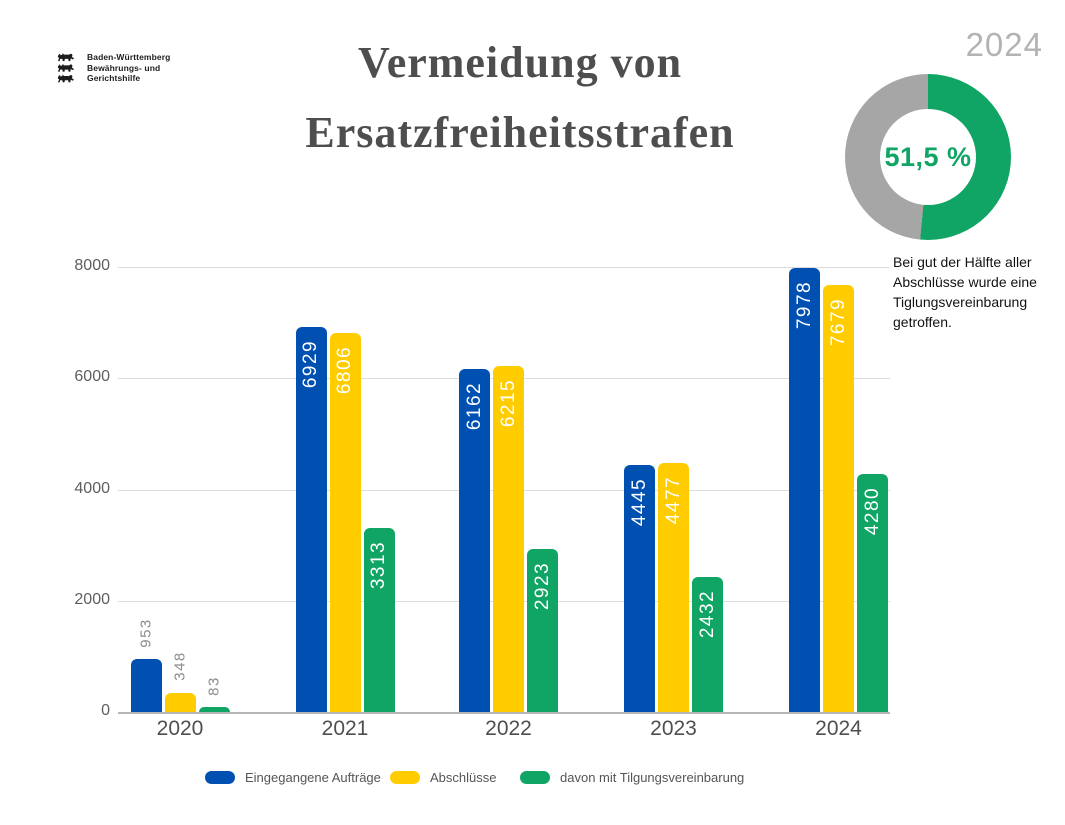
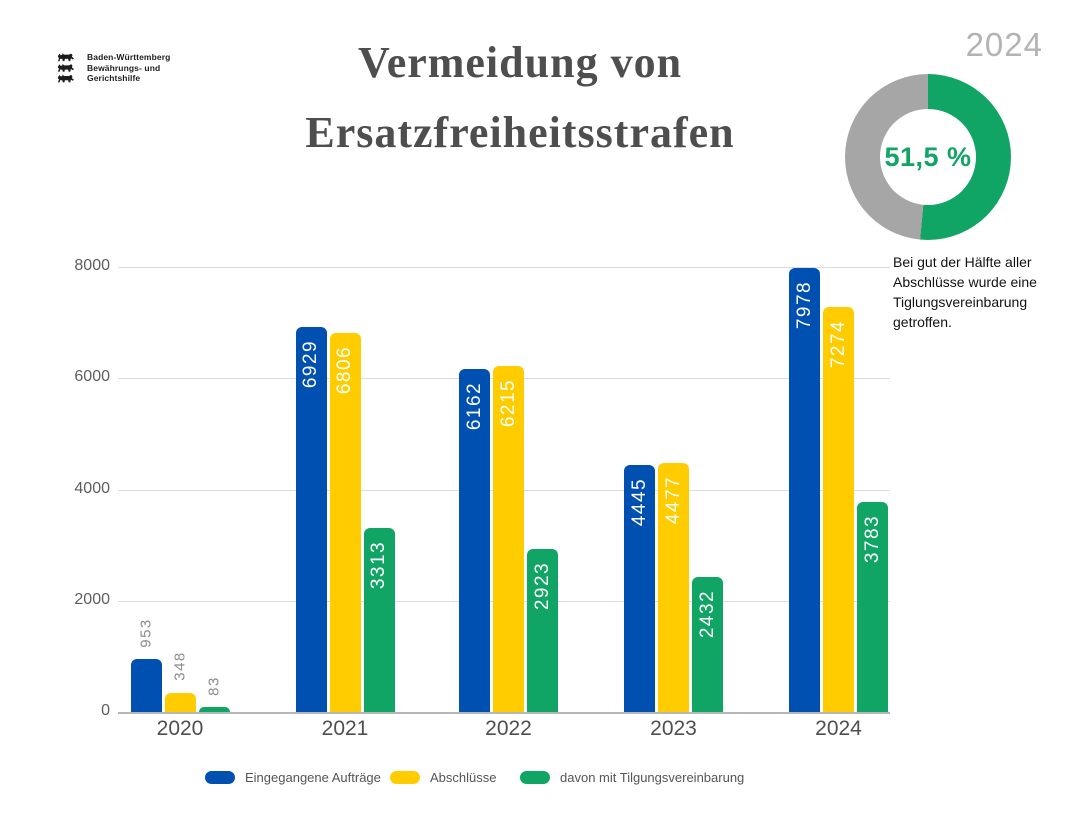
Abschlüsse/2024: 7679 -> 7274
davon mit Tilgungsvereinbarung/2024: 4280 -> 3783
